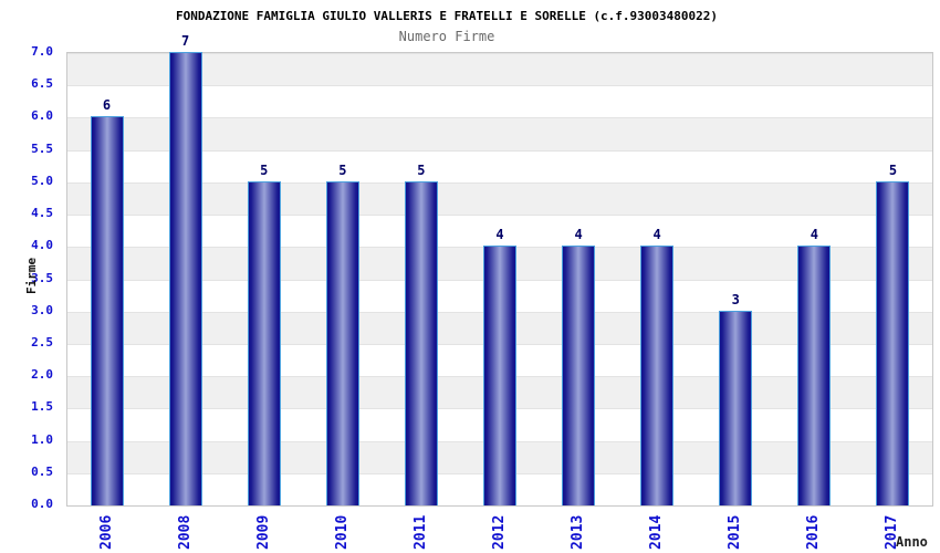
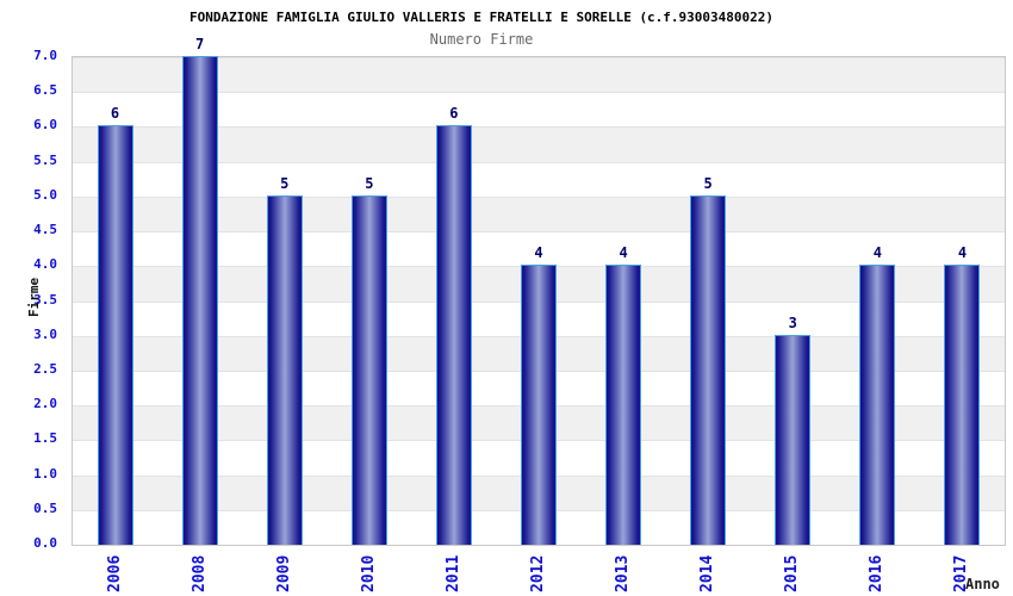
2011: 5 -> 6
2014: 4 -> 5
2017: 5 -> 4
